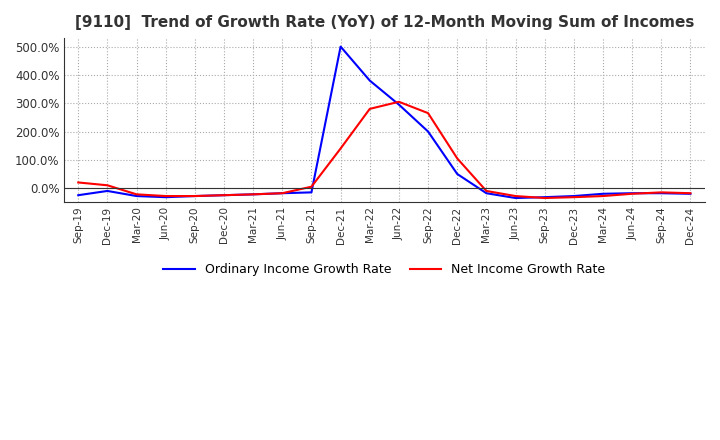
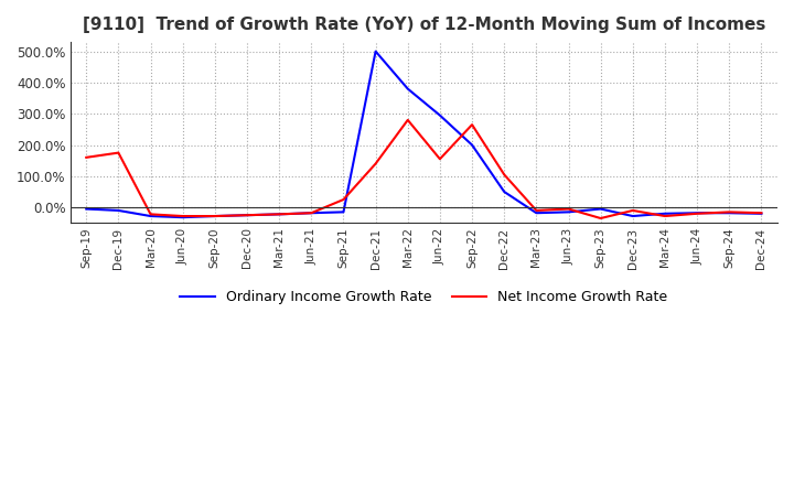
Ordinary Income Growth Rate/Sep-19: -25% -> -5%
Net Income Growth Rate/Sep-19: 20% -> 160%
Net Income Growth Rate/Dec-19: 10% -> 175%
Net Income Growth Rate/Sep-21: 5% -> 25%
Net Income Growth Rate/Jun-22: 305% -> 155%
Ordinary Income Growth Rate/Jun-23: -35% -> -15%
Net Income Growth Rate/Jun-23: -28% -> -5%
Ordinary Income Growth Rate/Sep-23: -32% -> -5%
Net Income Growth Rate/Dec-23: -32% -> -10%
